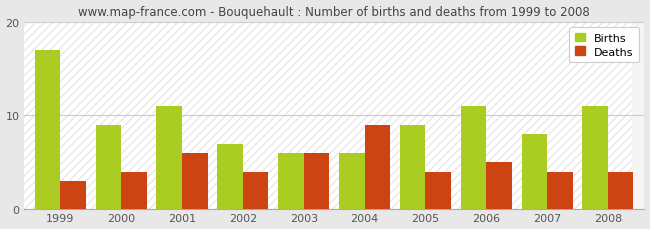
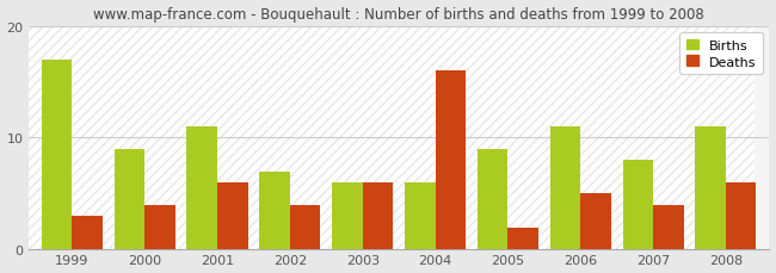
Deaths/2004: 9 -> 16
Deaths/2005: 4 -> 2
Deaths/2008: 4 -> 6
